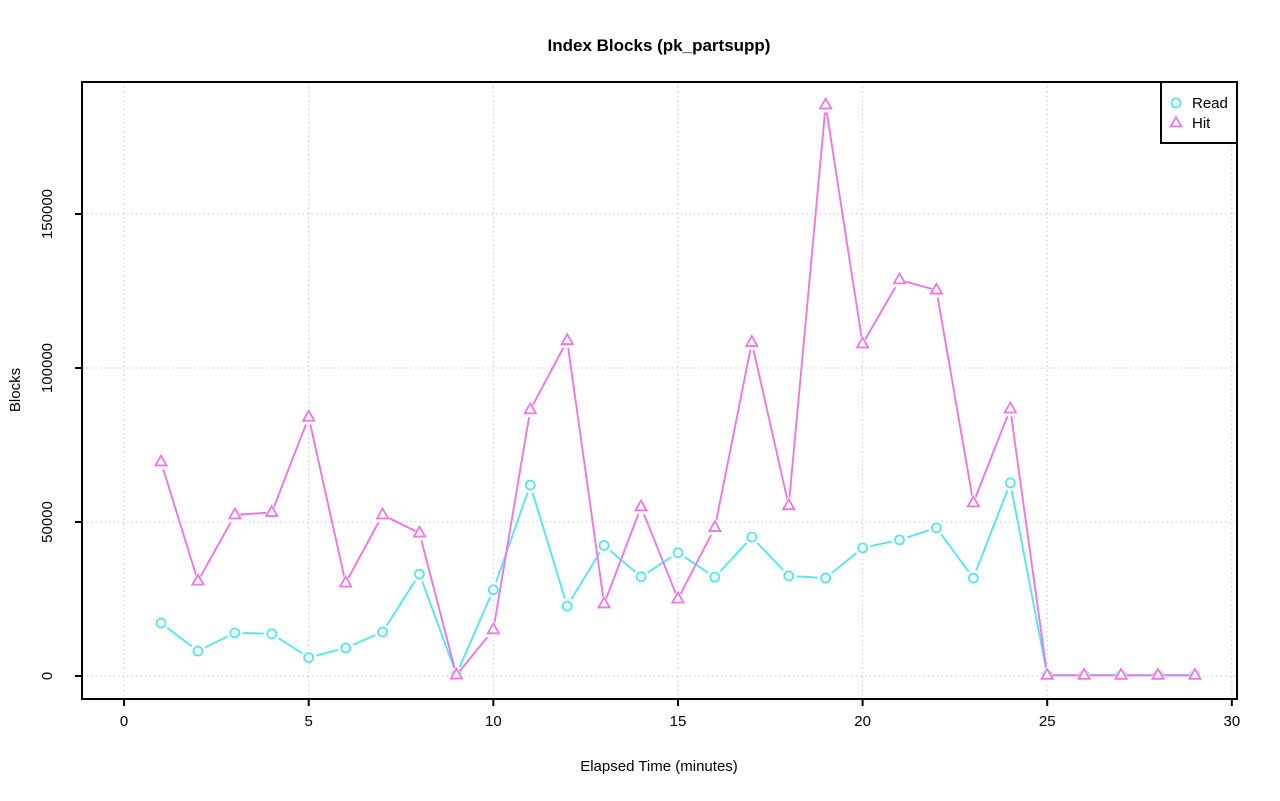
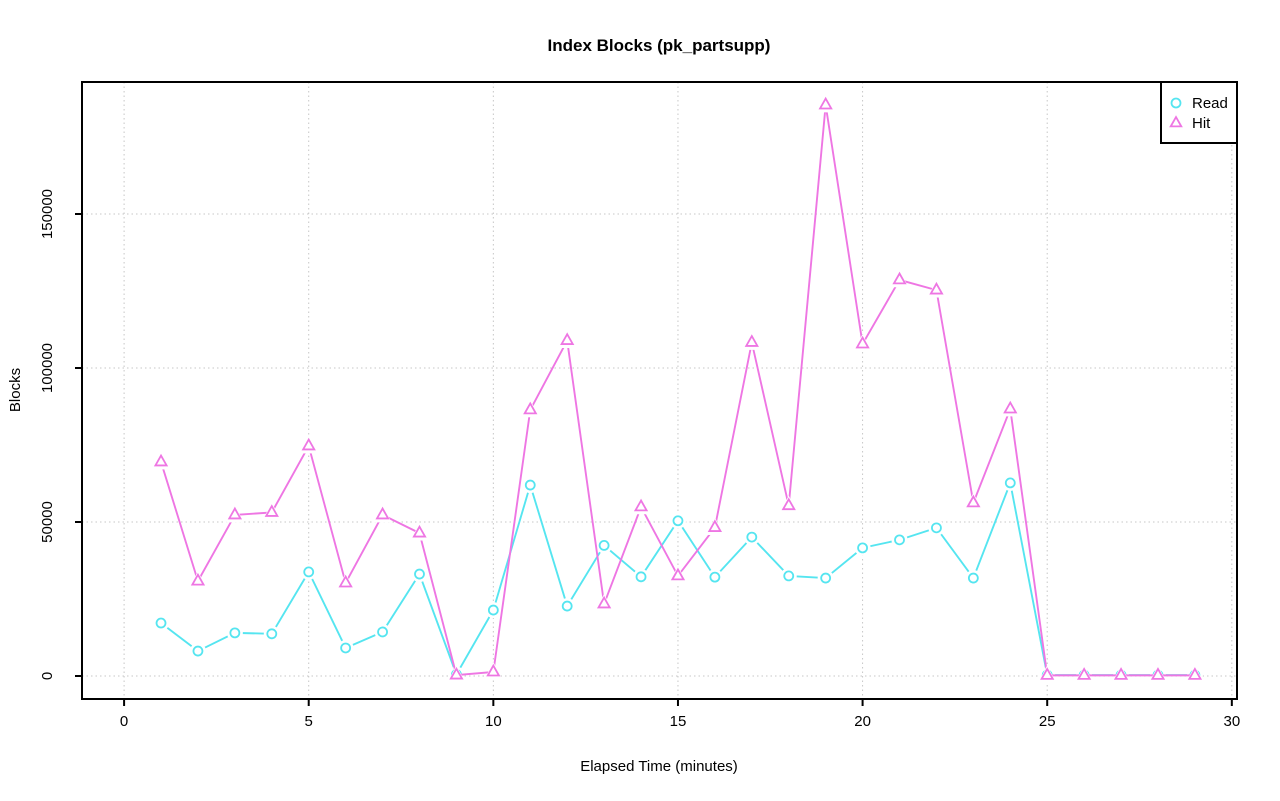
Read/5: 6000 -> 34000
Hit/5: 84000 -> 75000
Read/10: 28000 -> 21000
Hit/10: 15000 -> 1000
Read/15: 40000 -> 50000
Hit/15: 25000 -> 32000
